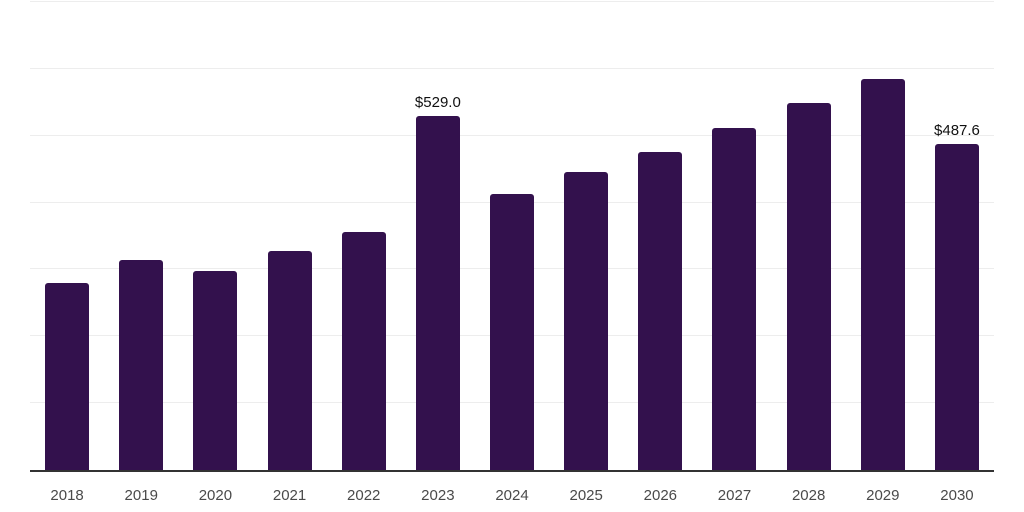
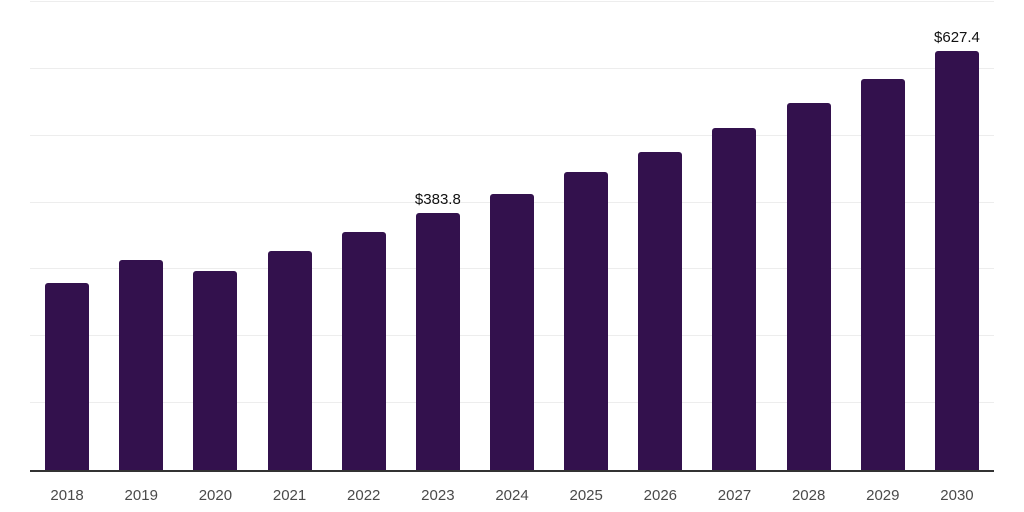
2023: $529.0 -> $383.8
2030: $487.6 -> $627.4
